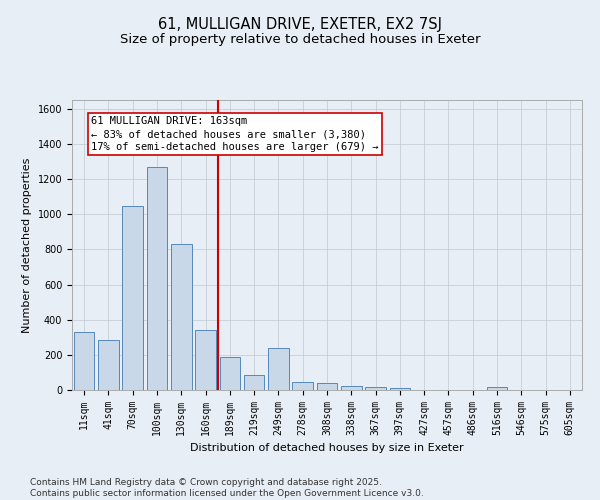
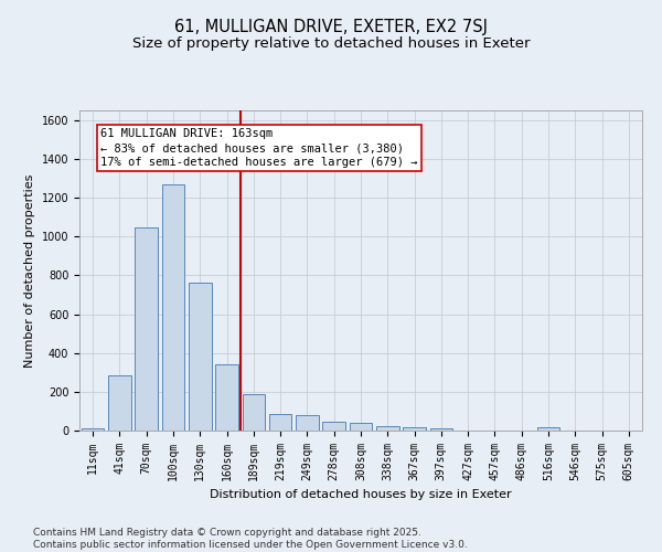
11sqm: 330 -> 10
130sqm: 830 -> 760
249sqm: 240 -> 80
